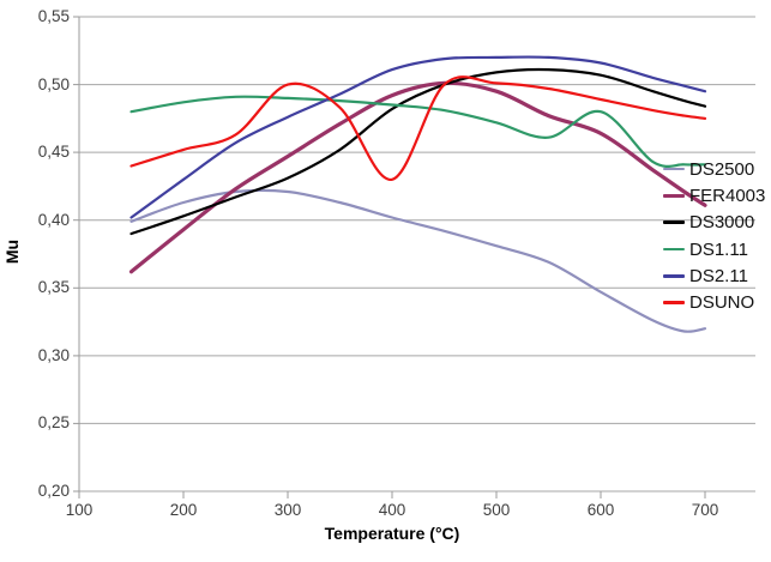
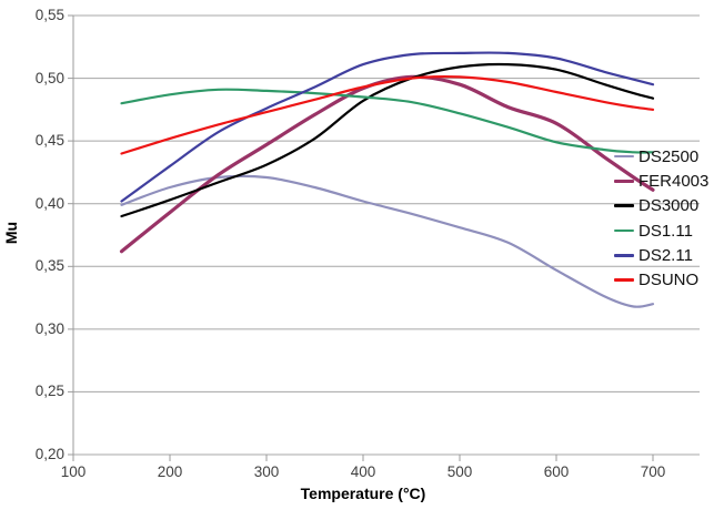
DSUNO/300: 0,50 -> 0,47
DSUNO/400: 0,43 -> 0,49
DS1.11/600: 0,48 -> 0,45
